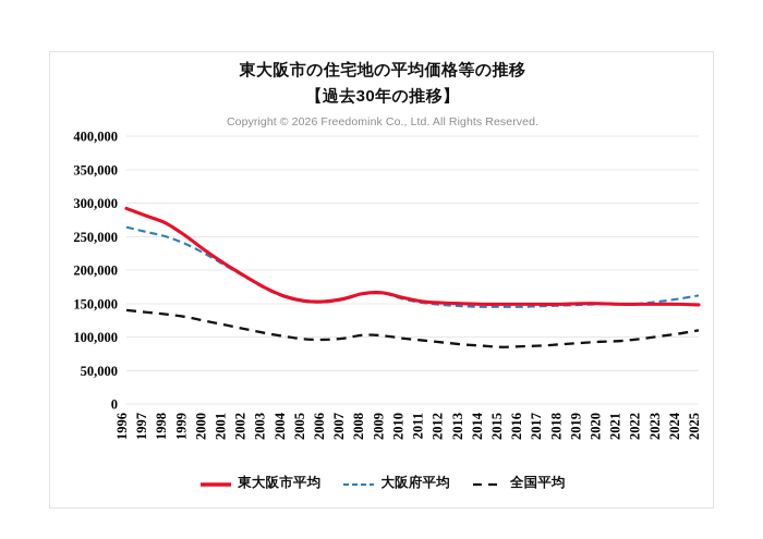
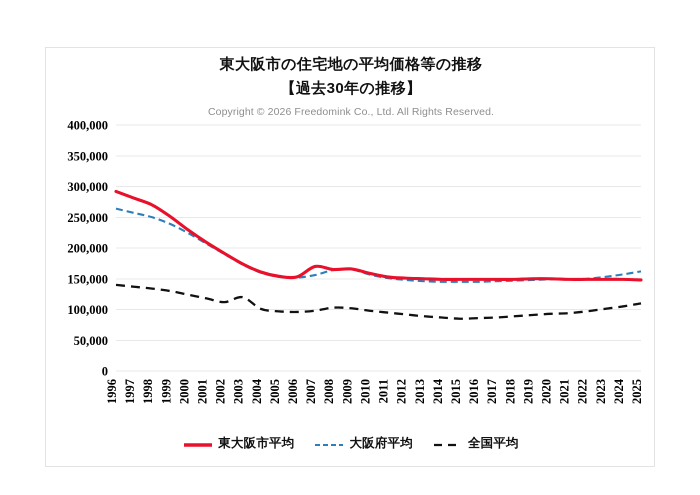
全国平均/2003: 110000 -> 120000
東大阪市平均/2007: 160000 -> 170000
